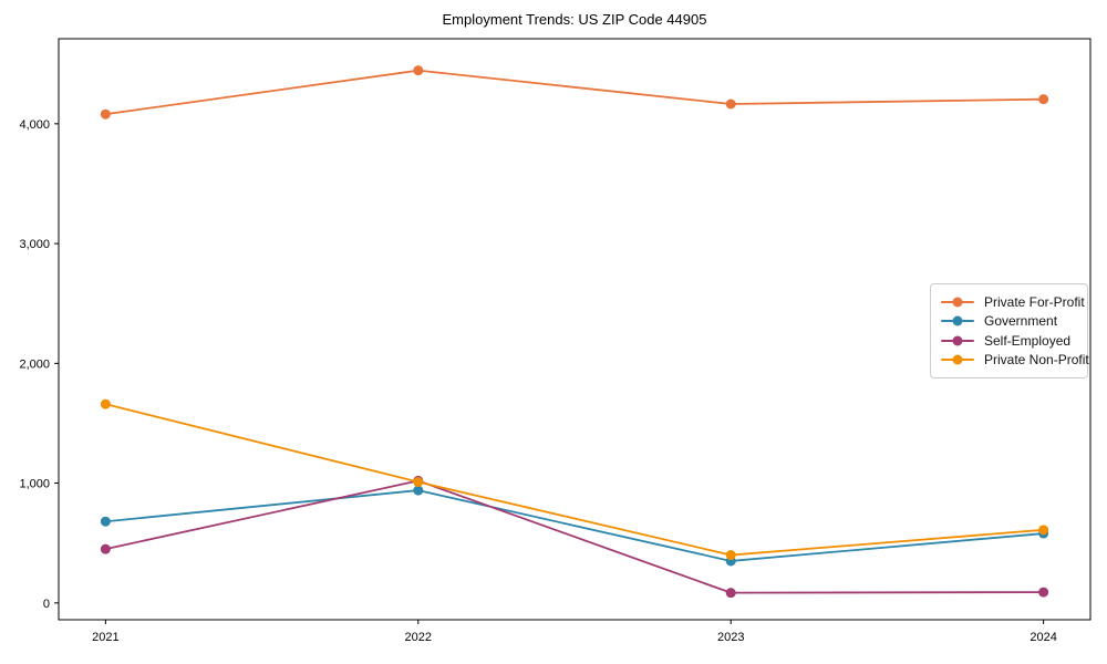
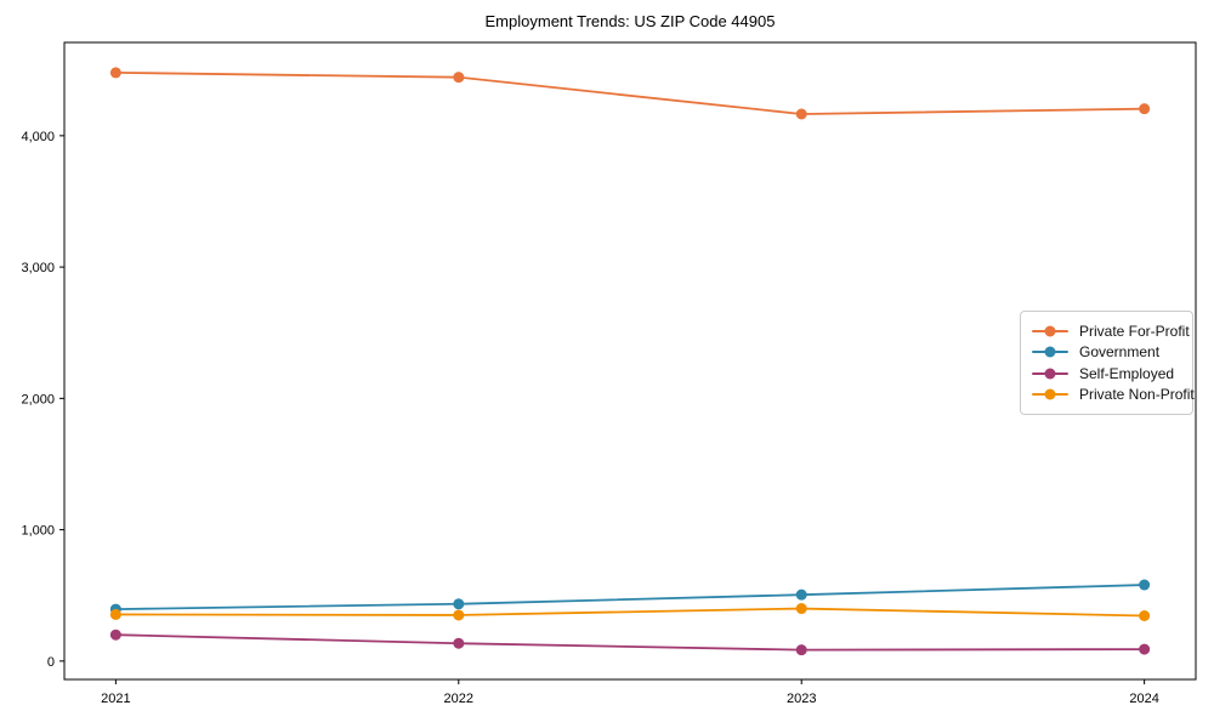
Private For-Profit/2021: 4080 -> 4480
Government/2021: 680 -> 400
Self-Employed/2021: 450 -> 200
Private Non-Profit/2021: 1660 -> 360
Government/2022: 940 -> 440
Self-Employed/2022: 1020 -> 140
Private Non-Profit/2022: 1010 -> 350
Government/2023: 350 -> 500
Private Non-Profit/2024: 610 -> 340
